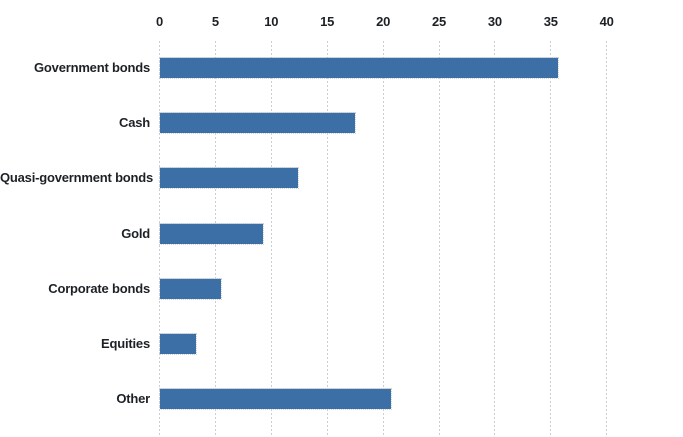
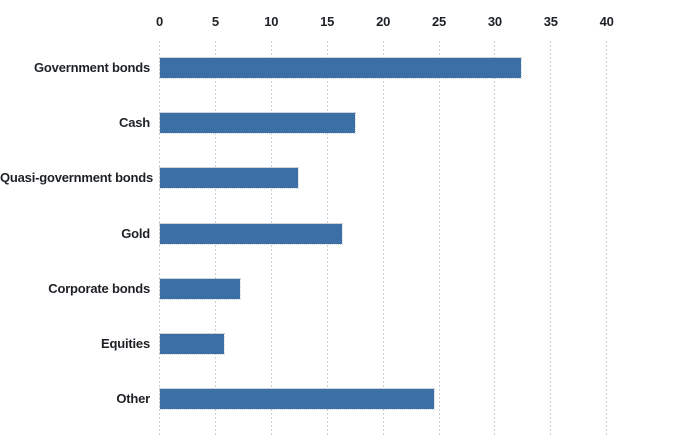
Government bonds: 35.6 -> 32.3
Gold: 9.2 -> 16.3
Corporate bonds: 5.5 -> 7.2
Equities: 3.2 -> 5.7
Other: 20.7 -> 24.5
